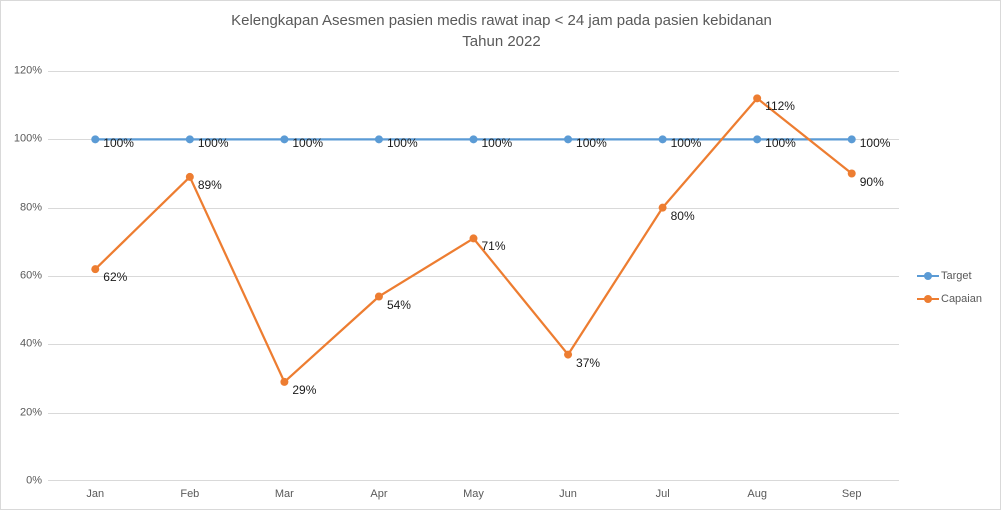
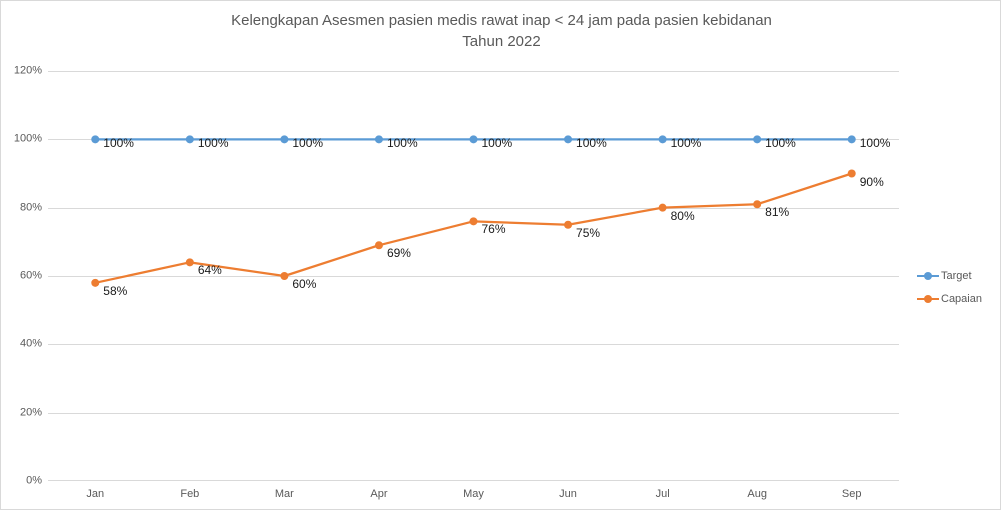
Capaian/Jan: 62% -> 58%
Capaian/Feb: 89% -> 64%
Capaian/Mar: 29% -> 60%
Capaian/Apr: 54% -> 69%
Capaian/May: 71% -> 76%
Capaian/Jun: 37% -> 75%
Capaian/Aug: 112% -> 81%
